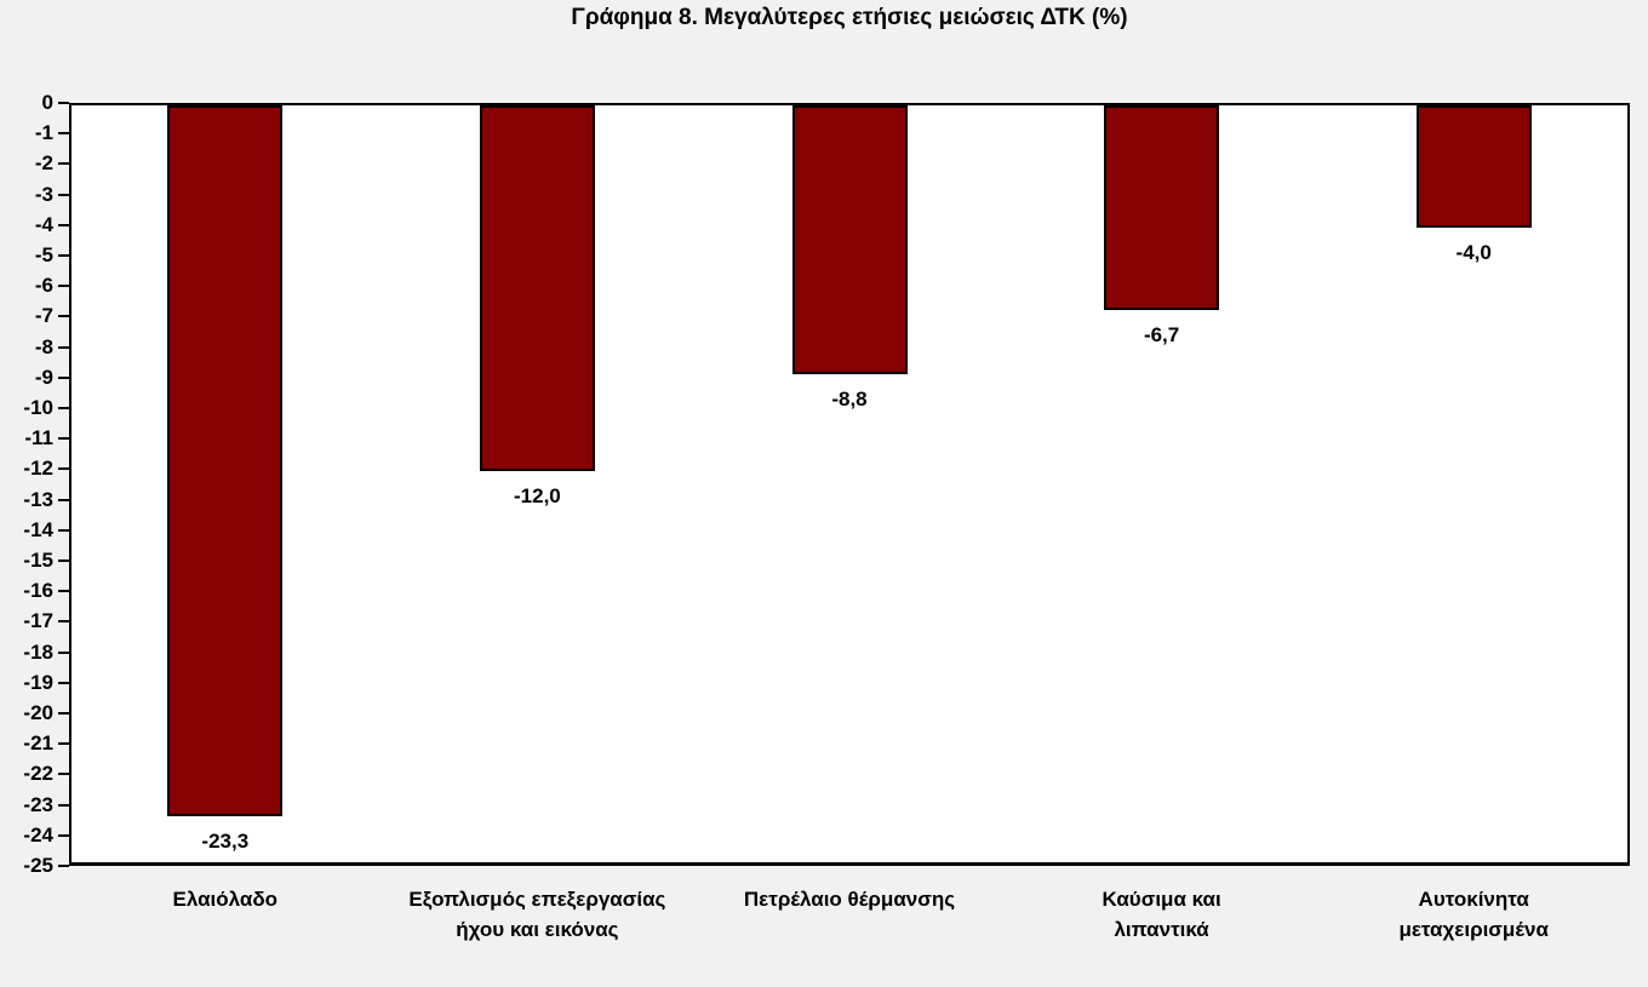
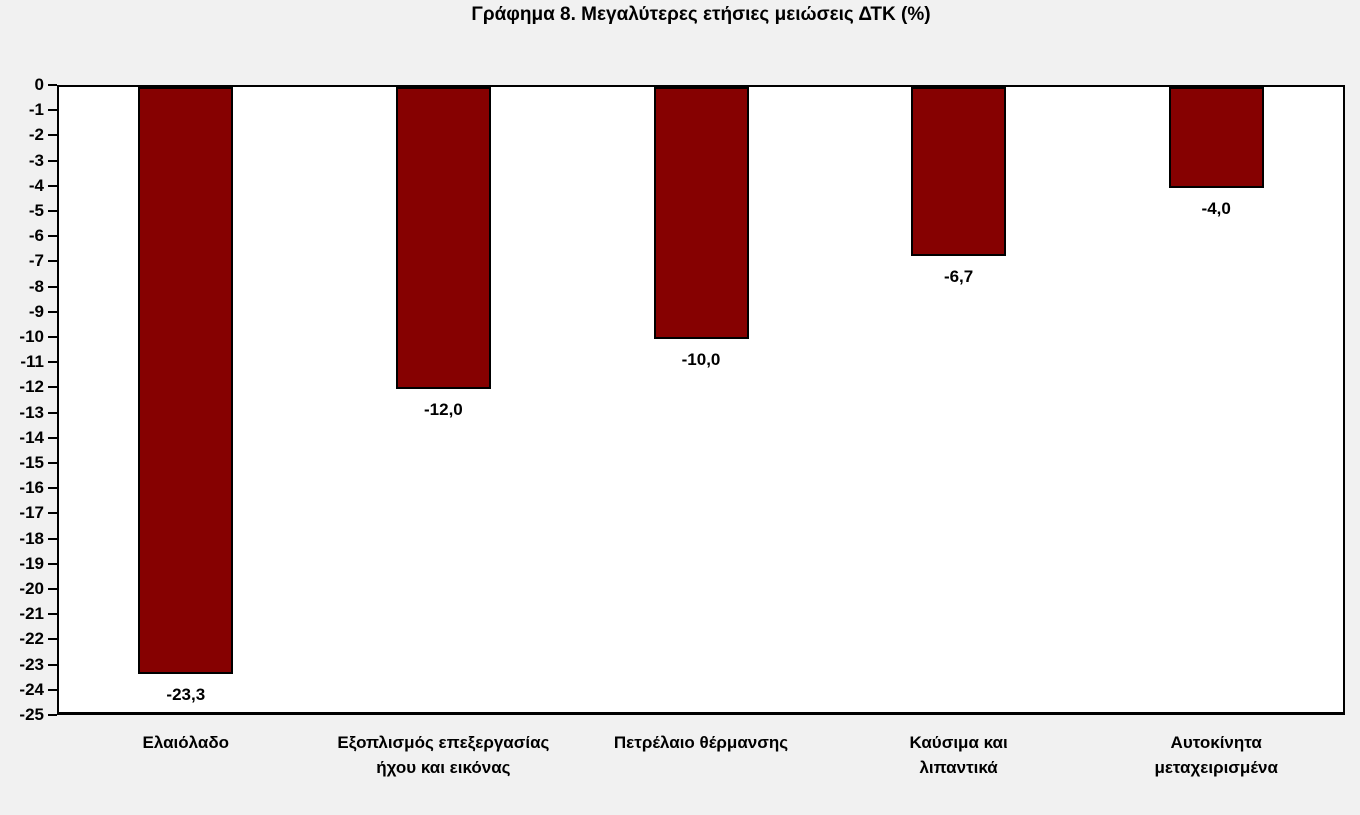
Πετρέλαιο θέρμανσης: -8,8 -> -10,0
